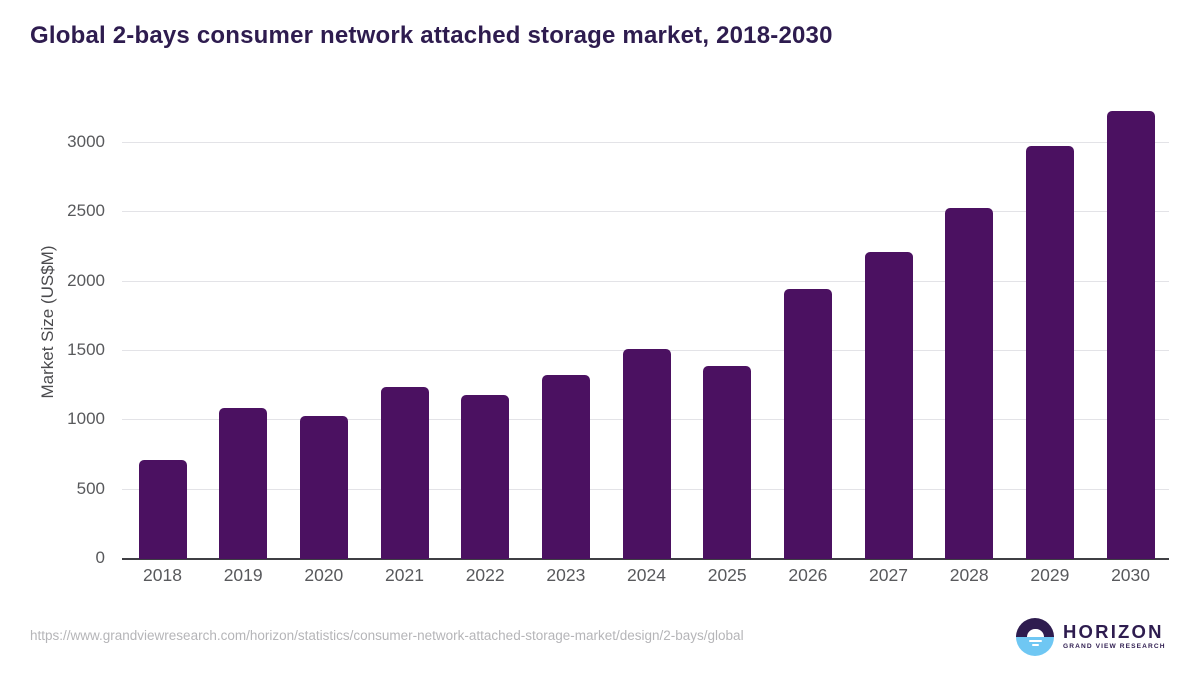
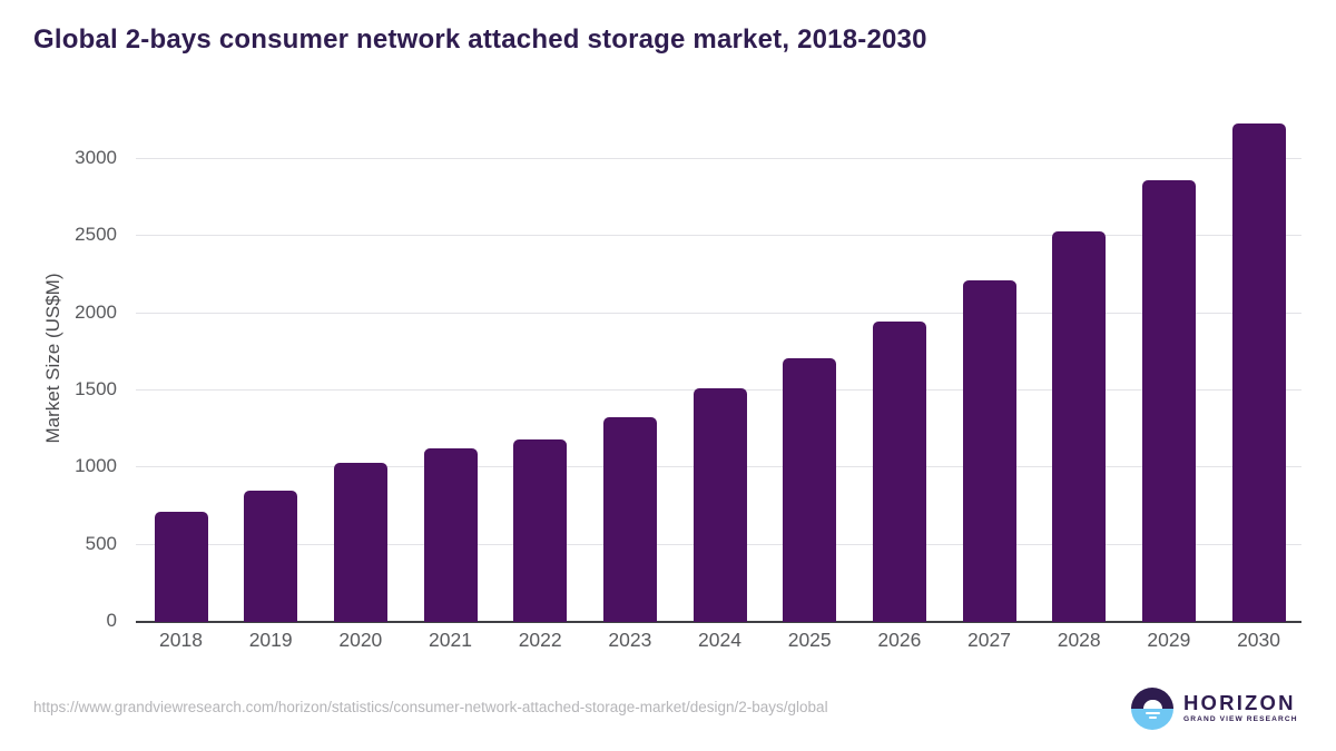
2019: 1090 -> 850
2021: 1240 -> 1120
2025: 1390 -> 1710
2029: 2980 -> 2860
